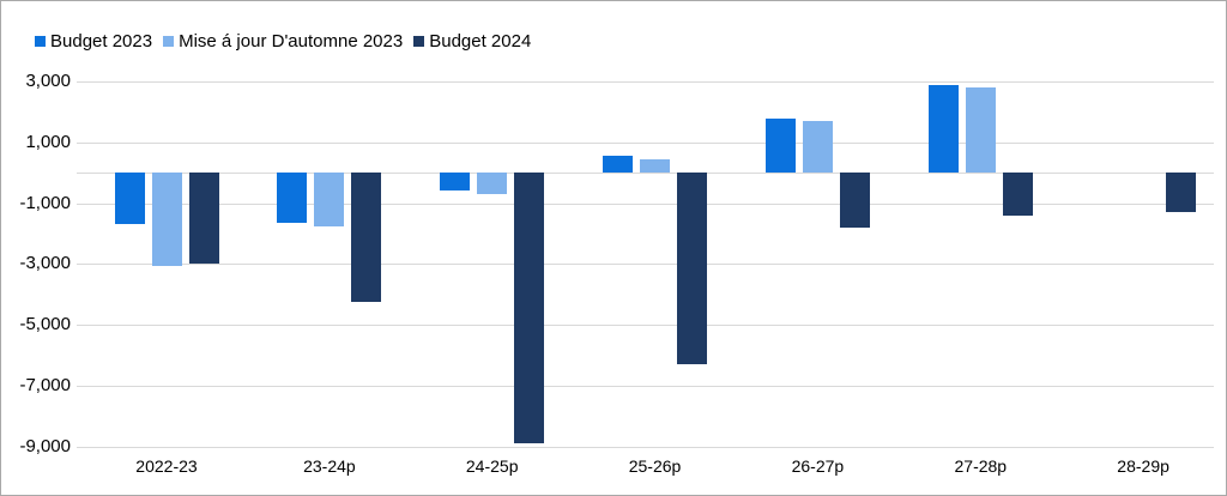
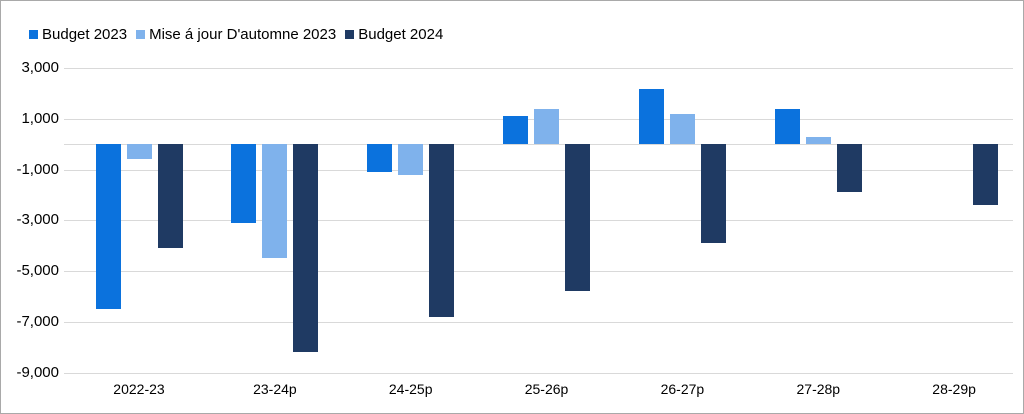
Budget 2023/2022-23: -1700 -> -6500
Mise á jour D'automne 2023/2022-23: -3000 -> -600
Budget 2024/2022-23: -3000 -> -4100
Budget 2023/23-24p: -1600 -> -3100
Mise á jour D'automne 2023/23-24p: -1800 -> -4500
Budget 2024/23-24p: -4200 -> -8200
Budget 2023/24-25p: -600 -> -1100
Mise á jour D'automne 2023/24-25p: -700 -> -1200
Budget 2024/24-25p: -8900 -> -6800
Budget 2023/25-26p: 600 -> 1100
Mise á jour D'automne 2023/25-26p: 400 -> 1400
Budget 2024/25-26p: -6300 -> -5800
Budget 2023/26-27p: 1800 -> 2200
Mise á jour D'automne 2023/26-27p: 1700 -> 1200
Budget 2024/26-27p: -1800 -> -3900
Budget 2023/27-28p: 2900 -> 1400
Mise á jour D'automne 2023/27-28p: 2800 -> 300
Budget 2024/27-28p: -1400 -> -1900
Budget 2024/28-29p: -1300 -> -2400
